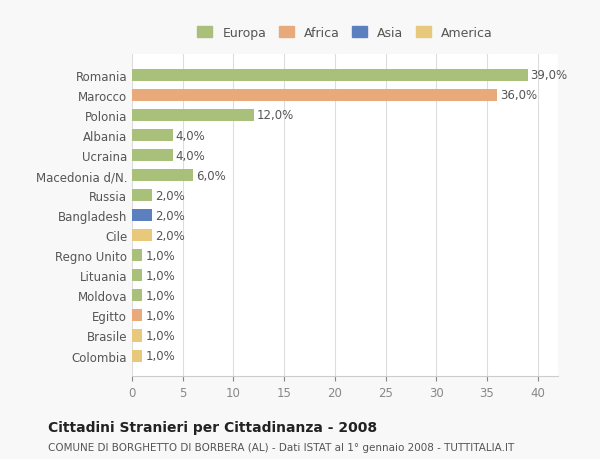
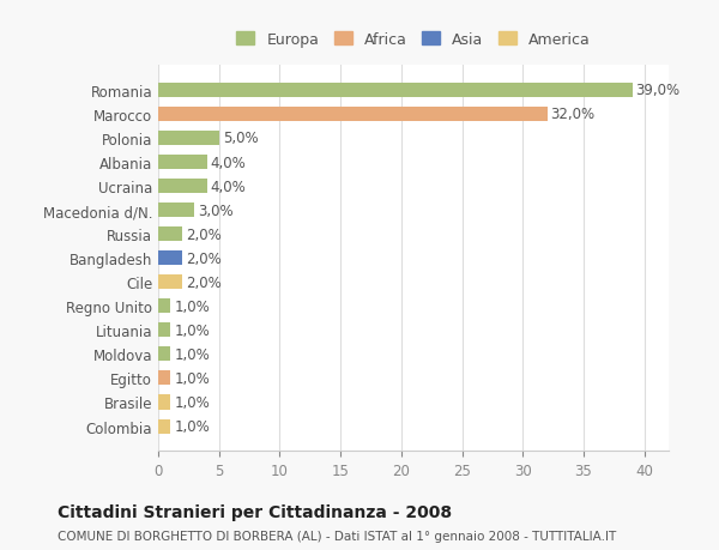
Marocco: 36,0% -> 32,0%
Polonia: 12,0% -> 5,0%
Macedonia d/N.: 6,0% -> 3,0%
